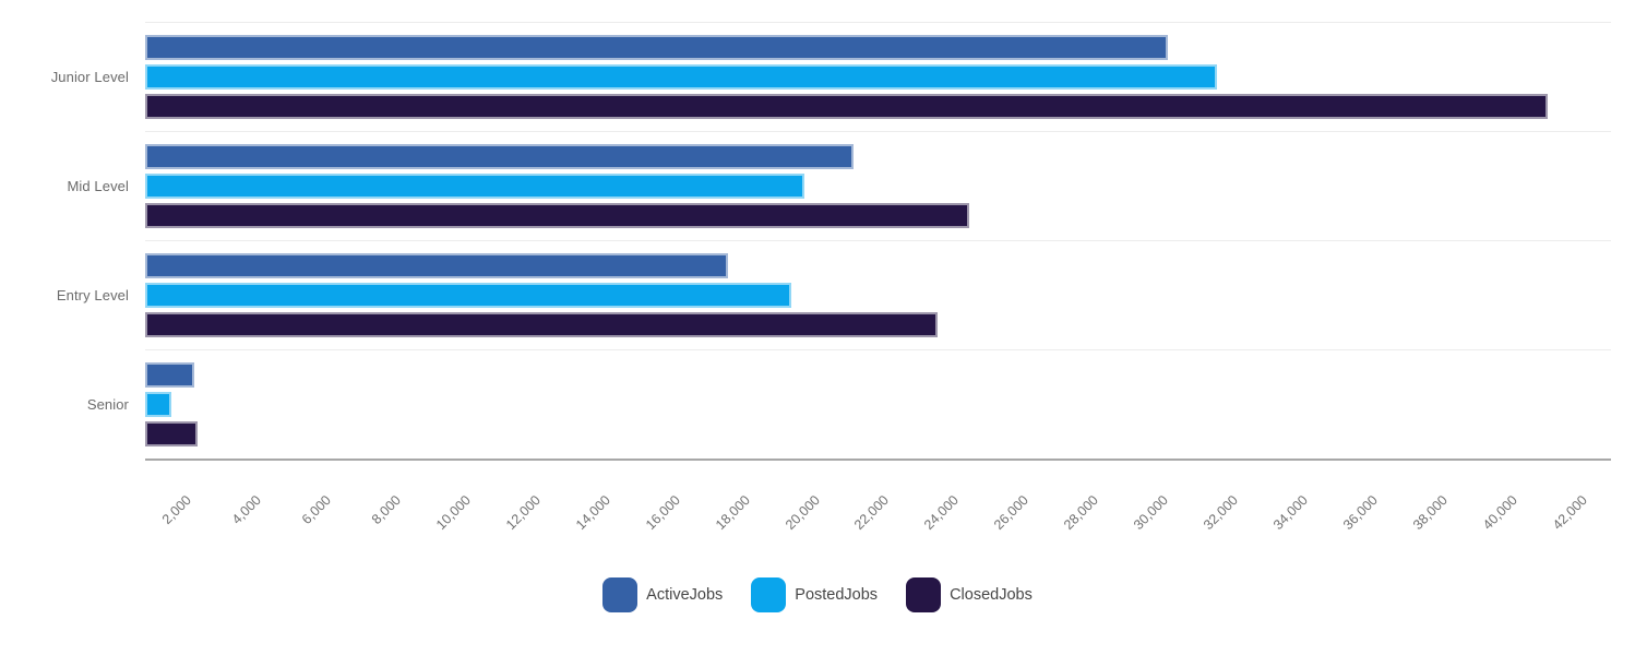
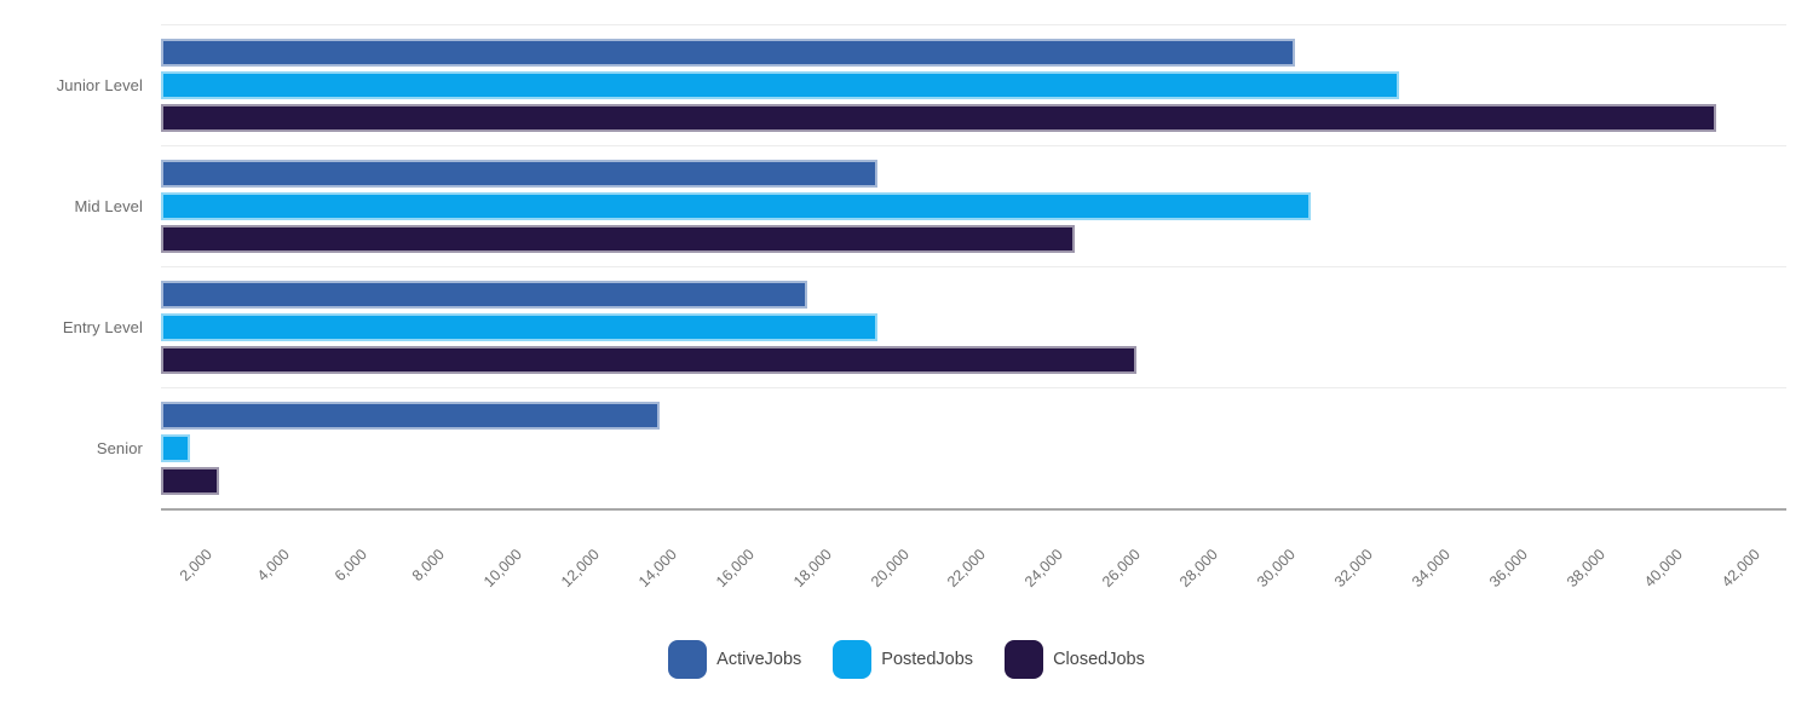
PostedJobs/Junior Level: 30700 -> 32000
ActiveJobs/Mid Level: 20300 -> 18500
PostedJobs/Mid Level: 18900 -> 29700
ClosedJobs/Entry Level: 22700 -> 25200
ActiveJobs/Senior: 1400 -> 12900
